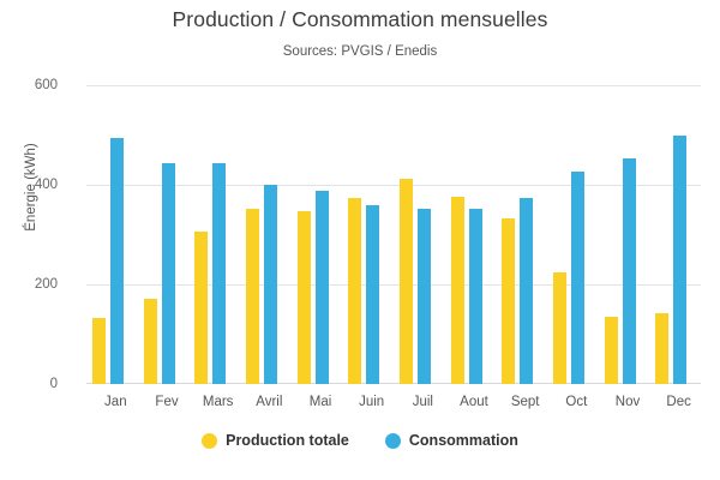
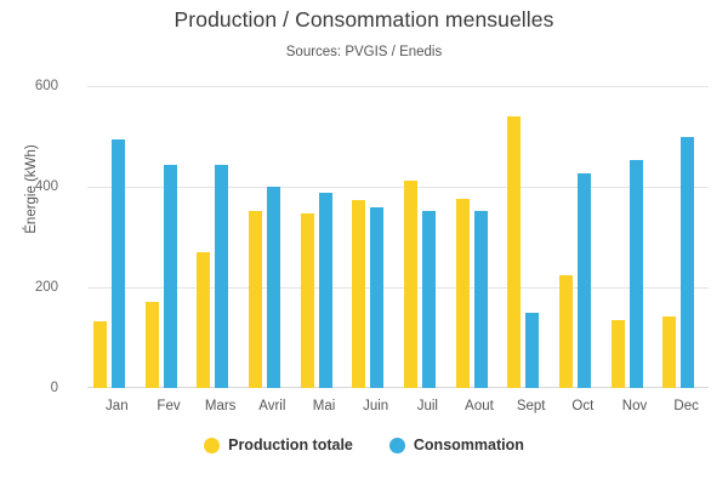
Production totale/Mars: 300 -> 270
Production totale/Sept: 330 -> 540
Consommation/Sept: 370 -> 150
